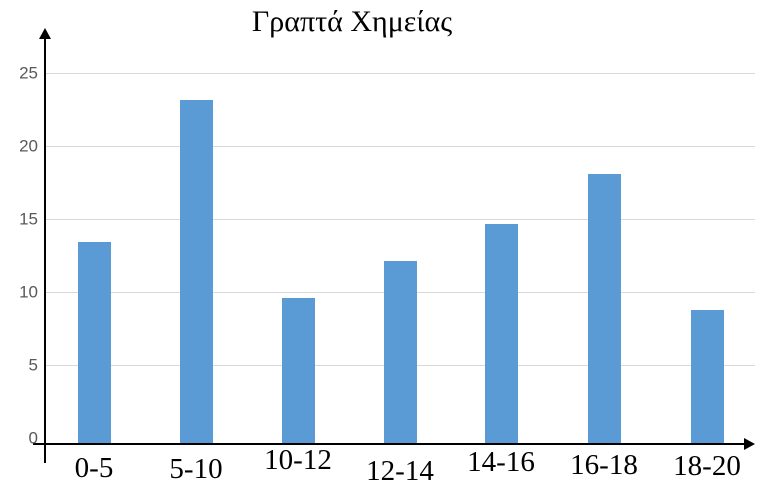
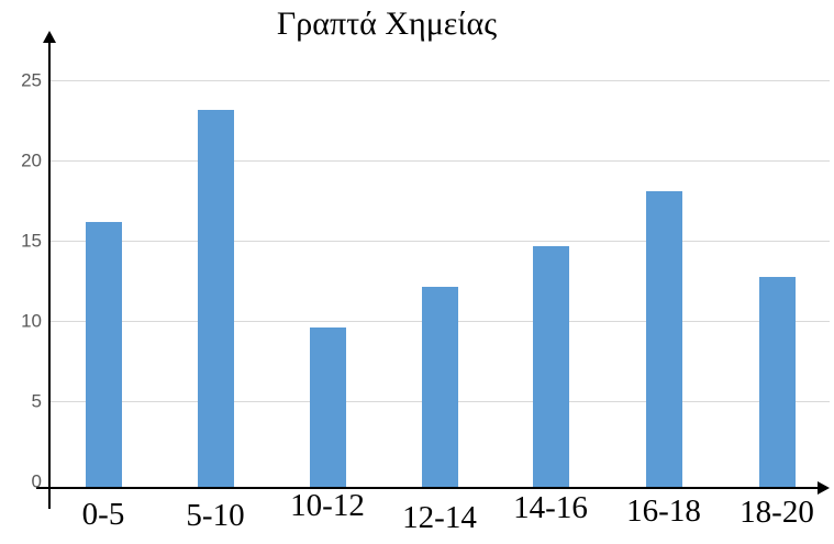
0-5: 13.6 -> 16.3
18-20: 9.0 -> 12.9
